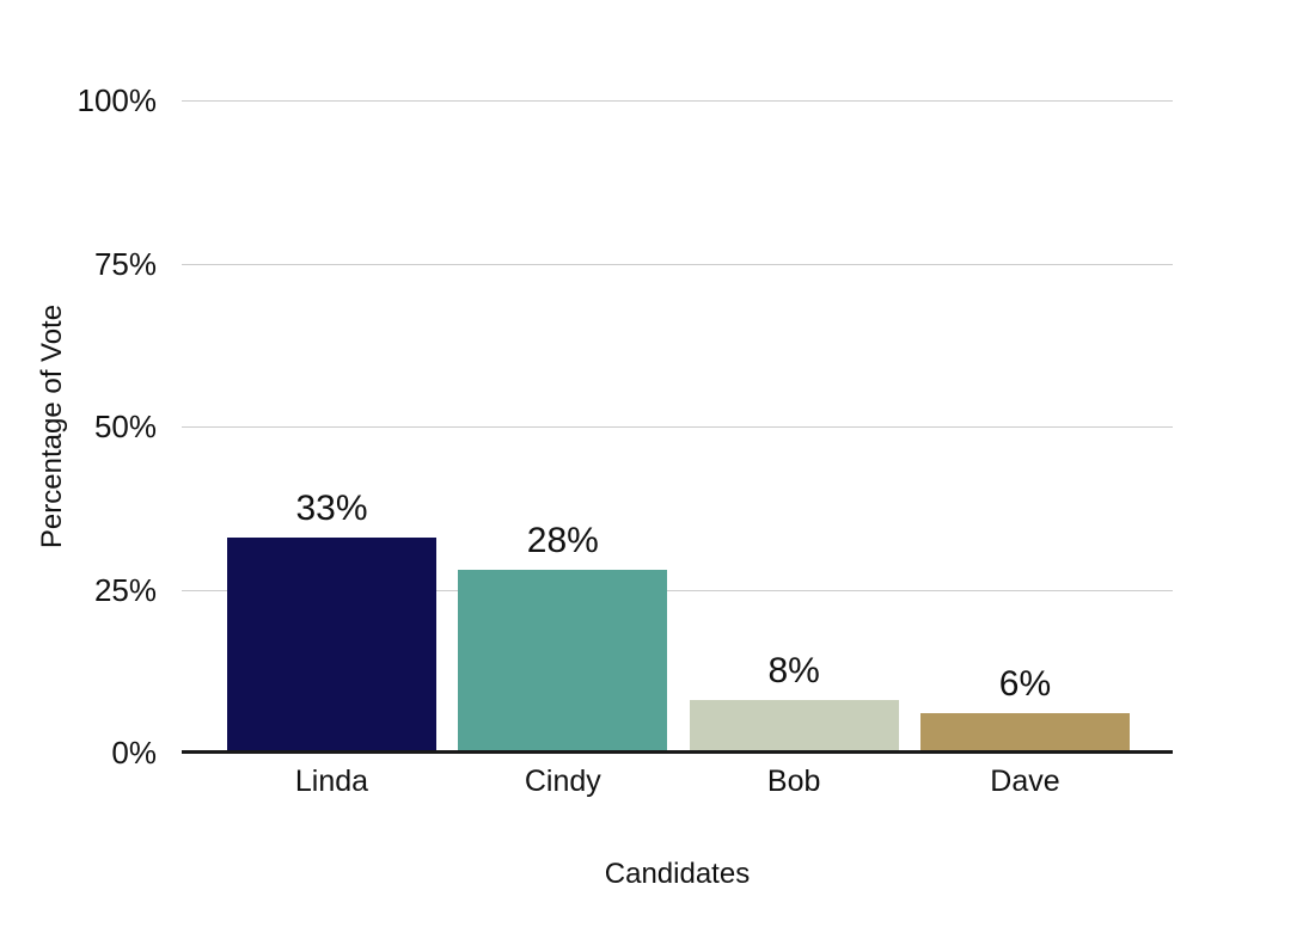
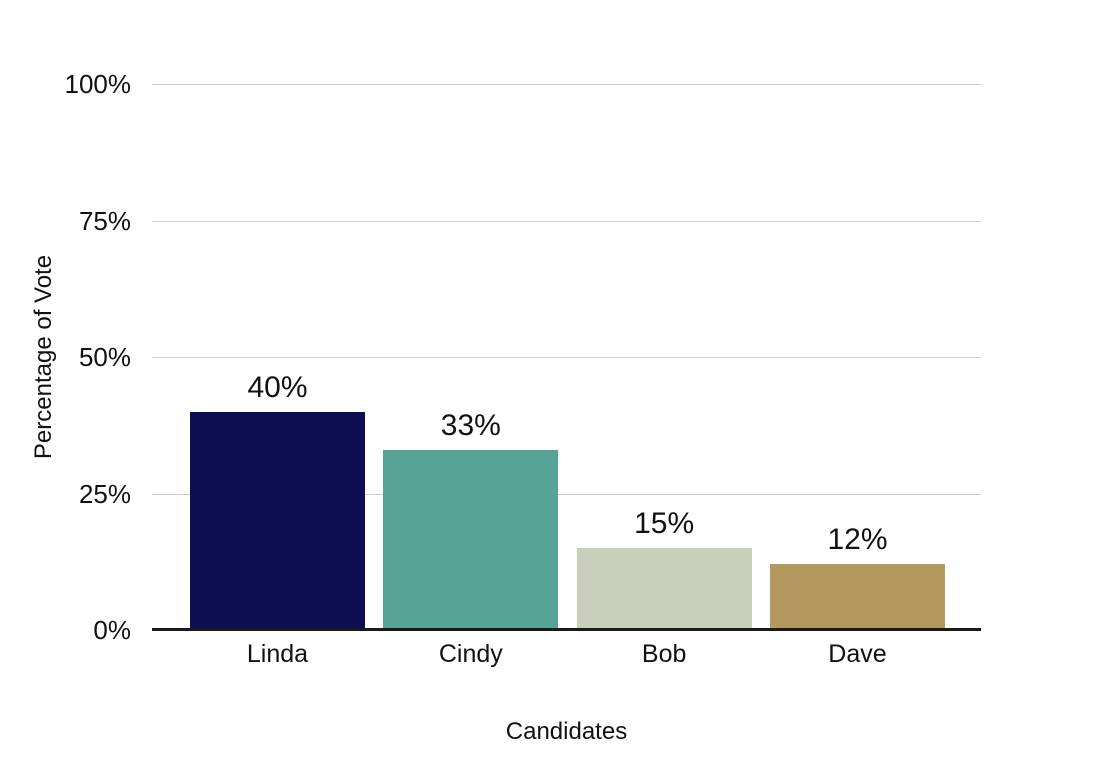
Linda: 33% -> 40%
Cindy: 28% -> 33%
Bob: 8% -> 15%
Dave: 6% -> 12%
